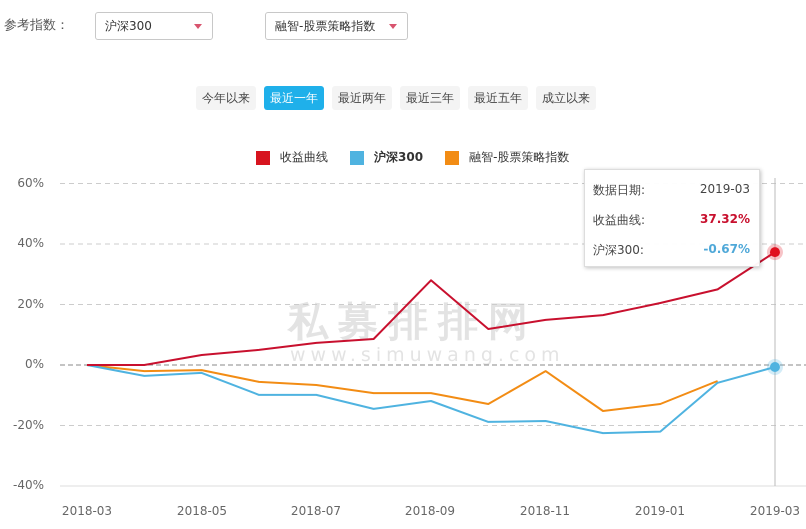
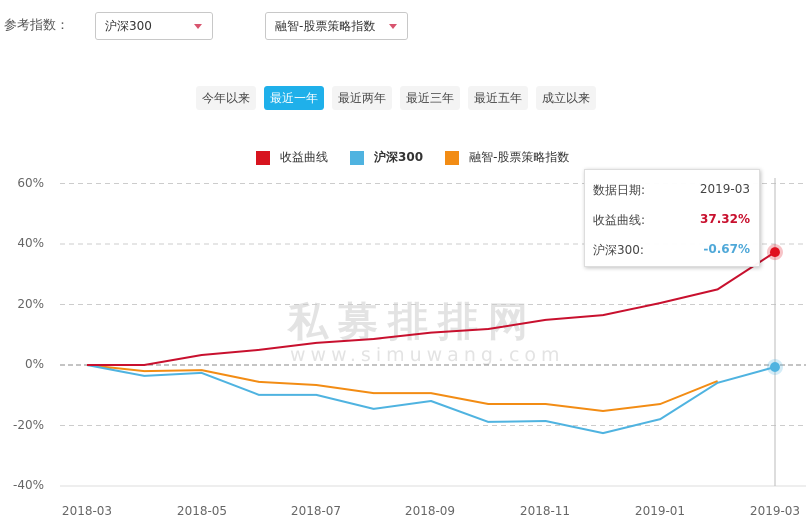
收益曲线/2018-09: 28% -> 11%
融智-股票策略指数/2018-11: -2% -> -13%
沪深300/2019-01: -22% -> -18%
